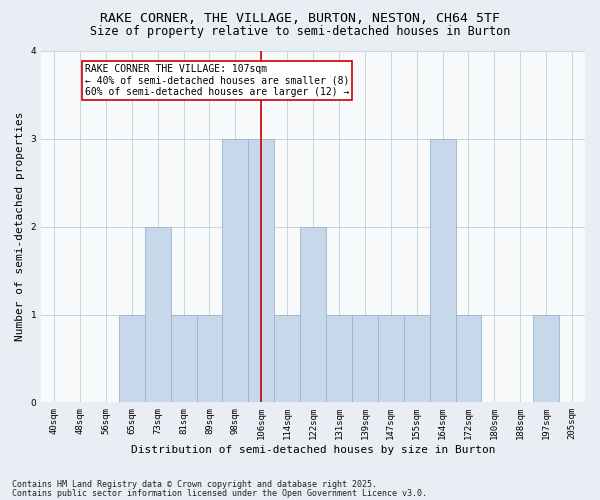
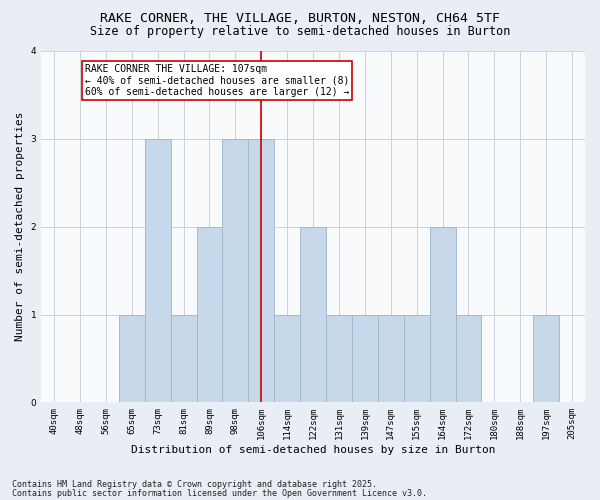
73sqm: 2 -> 3
89sqm: 1 -> 2
164sqm: 3 -> 2
